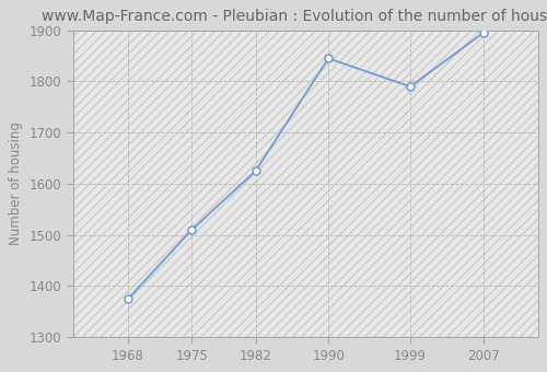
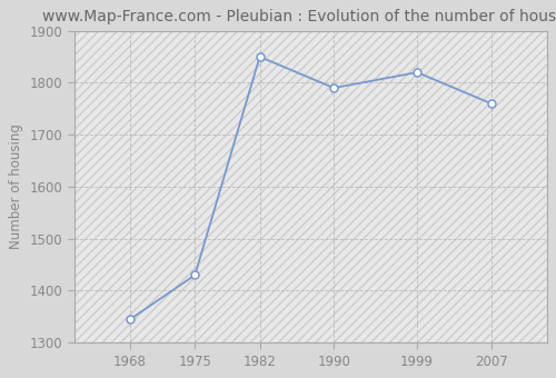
1968: 1375 -> 1345
1975: 1510 -> 1430
1982: 1625 -> 1850
1990: 1845 -> 1790
1999: 1790 -> 1820
2007: 1895 -> 1760
